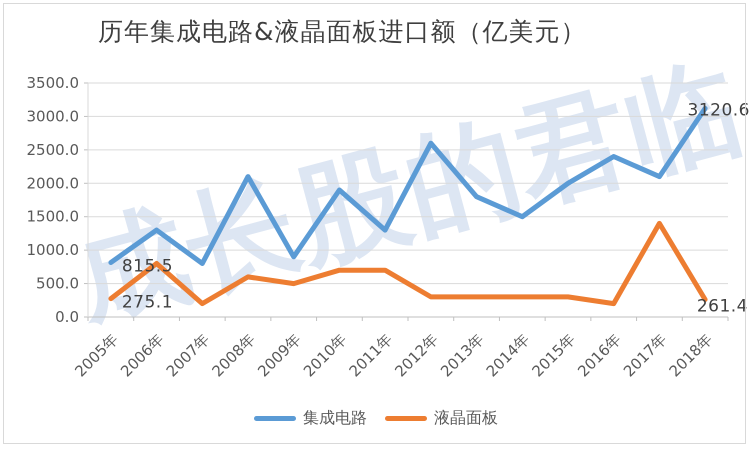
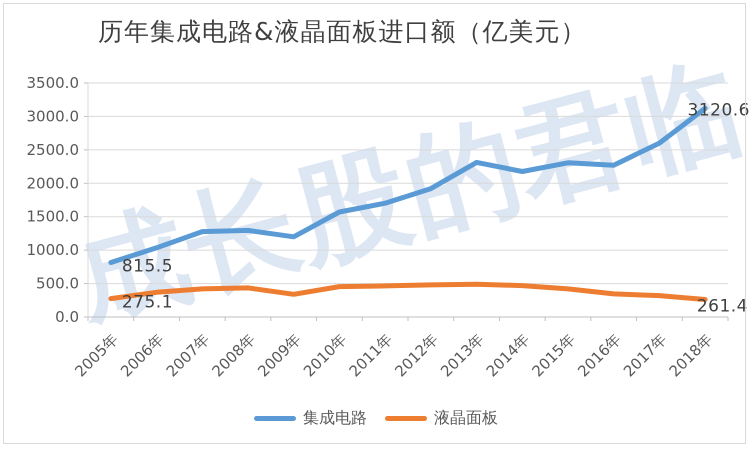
集成电路/2006年: 1300 -> 1000
液晶面板/2006年: 800 -> 400
集成电路/2007年: 800 -> 1300
液晶面板/2007年: 200 -> 400
集成电路/2008年: 2100 -> 1300
液晶面板/2008年: 600 -> 400
集成电路/2009年: 900 -> 1200
液晶面板/2009年: 500 -> 300
集成电路/2010年: 1900 -> 1600
液晶面板/2010年: 700 -> 500
集成电路/2011年: 1300 -> 1700
液晶面板/2011年: 700 -> 500
集成电路/2012年: 2600 -> 1900
液晶面板/2012年: 300 -> 500
集成电路/2013年: 1800 -> 2300
液晶面板/2013年: 300 -> 500
集成电路/2014年: 1500 -> 2200
液晶面板/2014年: 300 -> 500
集成电路/2015年: 2000 -> 2300
液晶面板/2015年: 300 -> 400
集成电路/2016年: 2400 -> 2300
液晶面板/2016年: 200 -> 300
集成电路/2017年: 2100 -> 2600
液晶面板/2017年: 1400 -> 300
